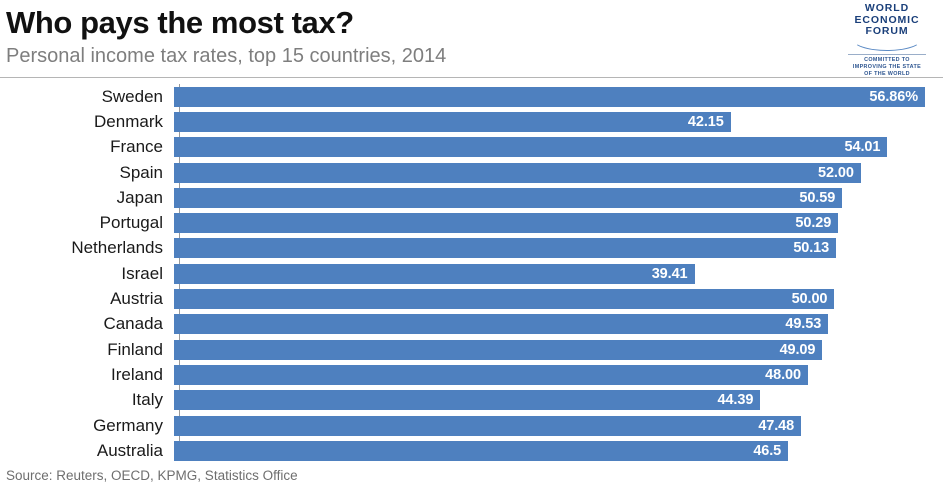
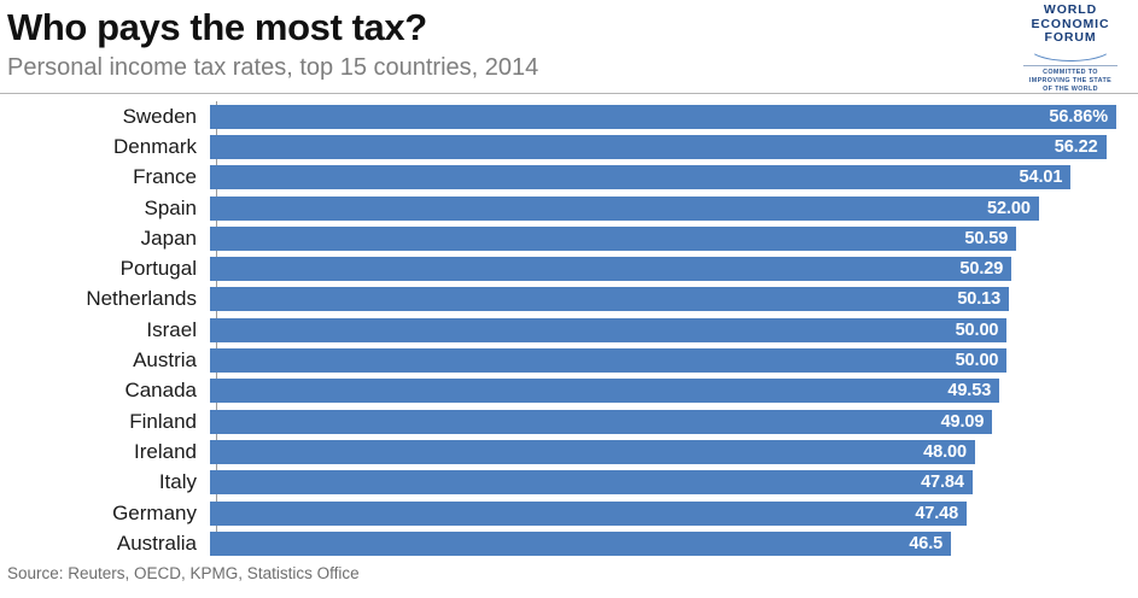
Denmark: 42.15 -> 56.22
Israel: 39.41 -> 50.00
Italy: 44.39 -> 47.84
